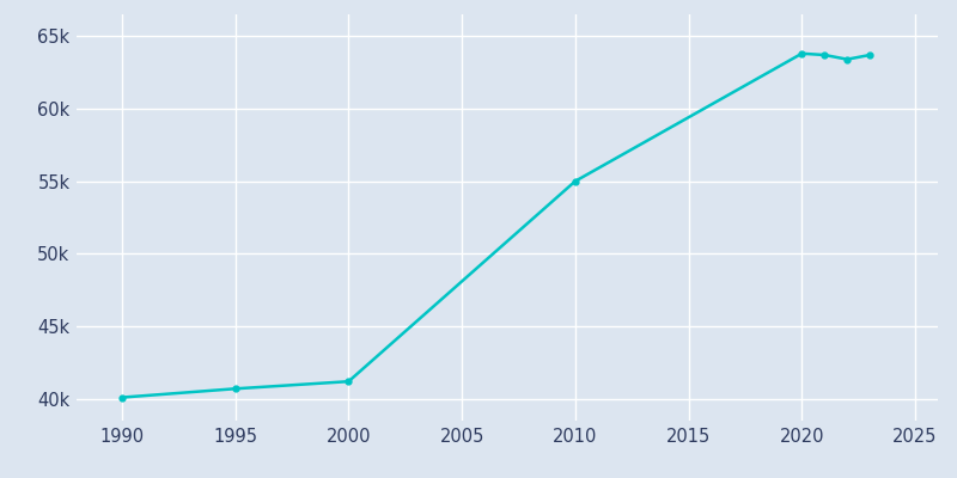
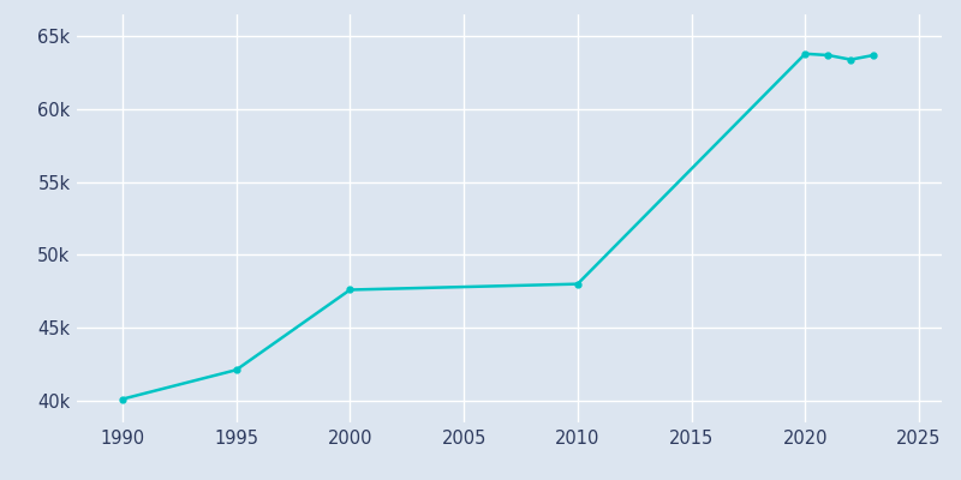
1995: 40.7k -> 42.1k
2000: 41.2k -> 47.6k
2010: 55.0k -> 48.0k
